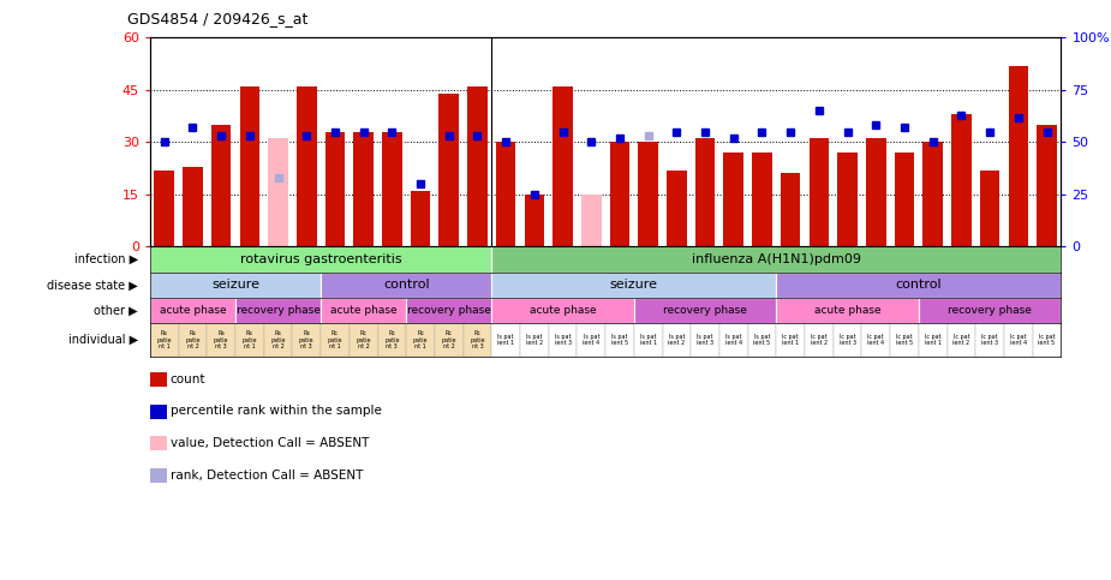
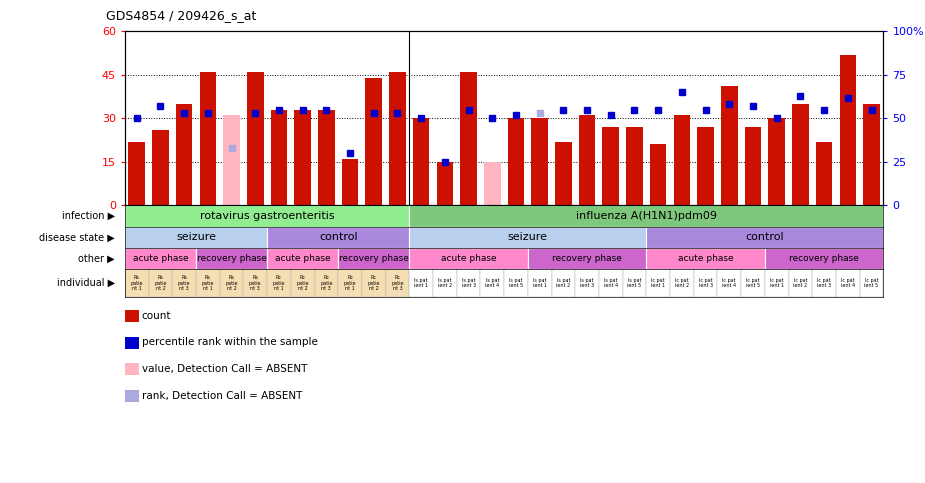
GSM1224911: 23 -> 26
GSM1224889: 31 -> 41
GSM1224886: 38 -> 35
